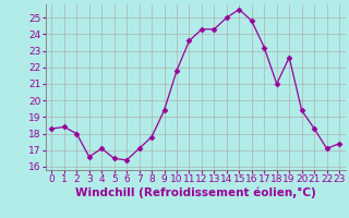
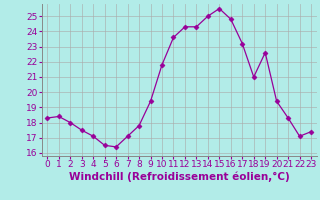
3: 16.6 -> 17.5
